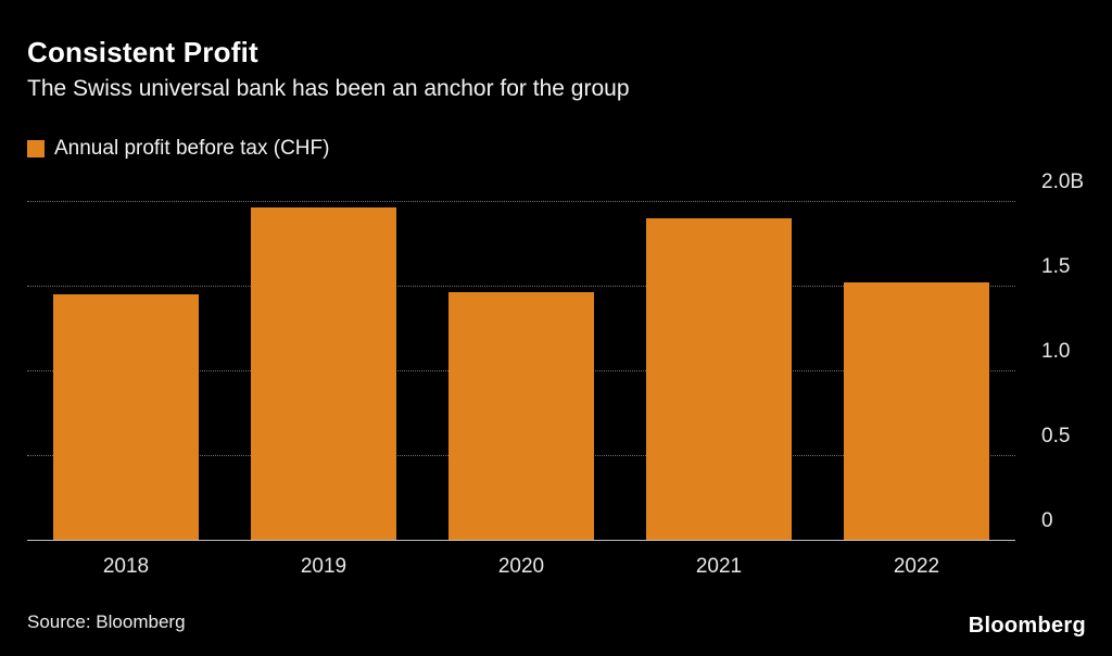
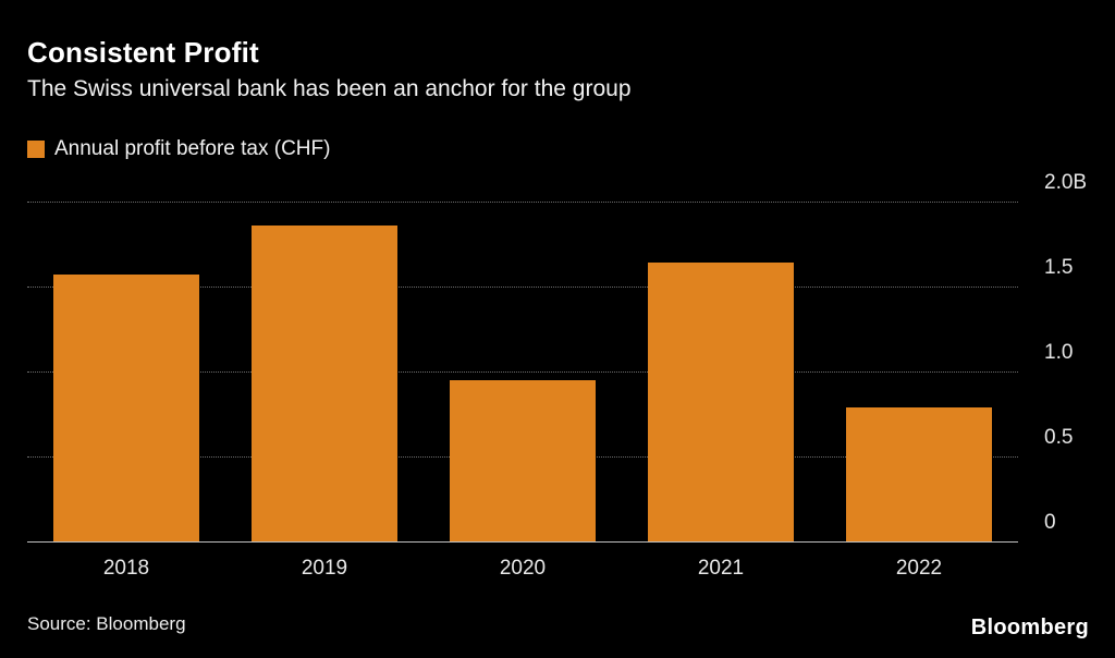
2018: 1.45B -> 1.57B
2019: 1.96B -> 1.86B
2020: 1.46B -> 0.95B
2021: 1.90B -> 1.64B
2022: 1.52B -> 0.79B
